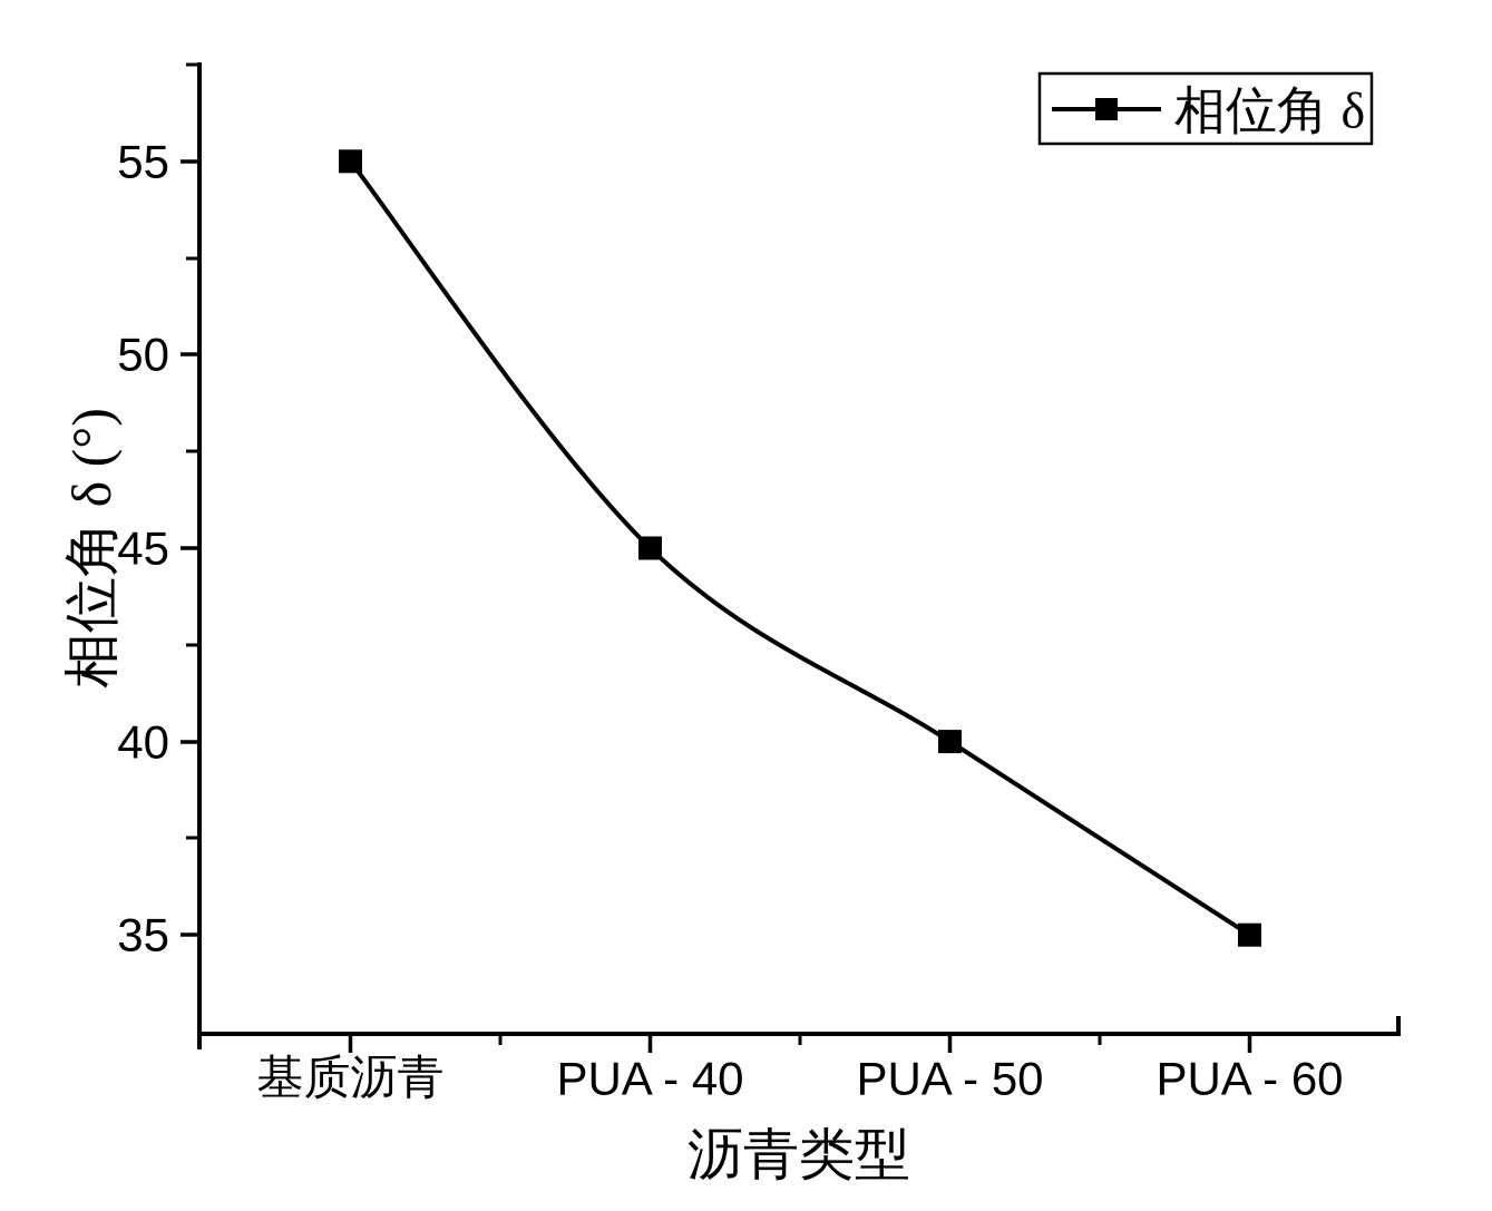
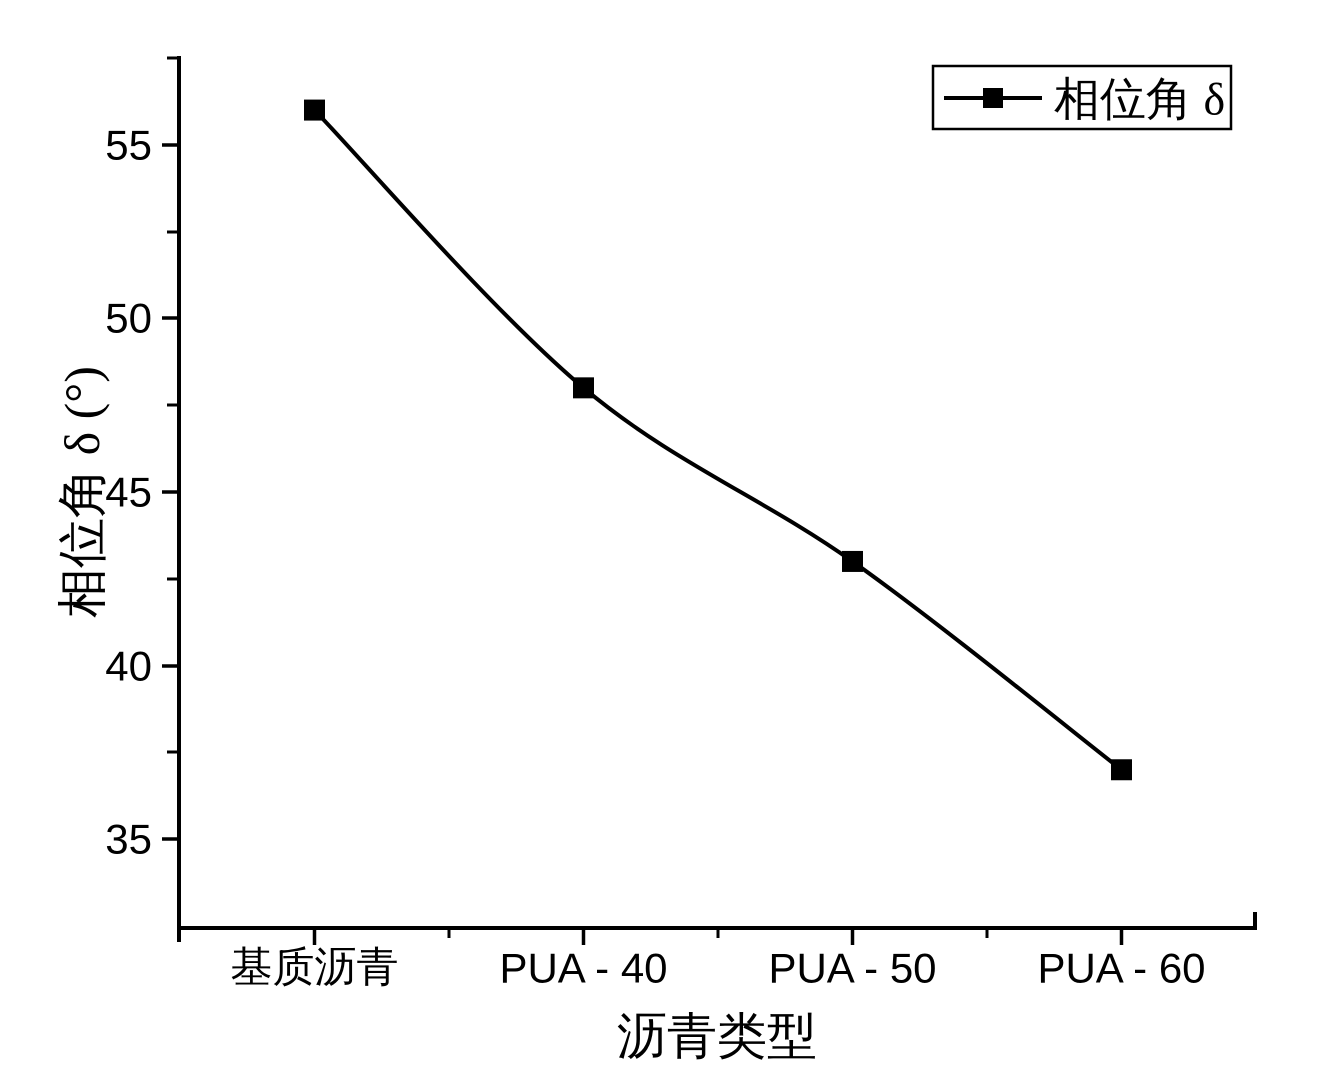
基质沥青: 55 -> 56
PUA - 40: 45 -> 48
PUA - 50: 40 -> 43
PUA - 60: 35 -> 37
